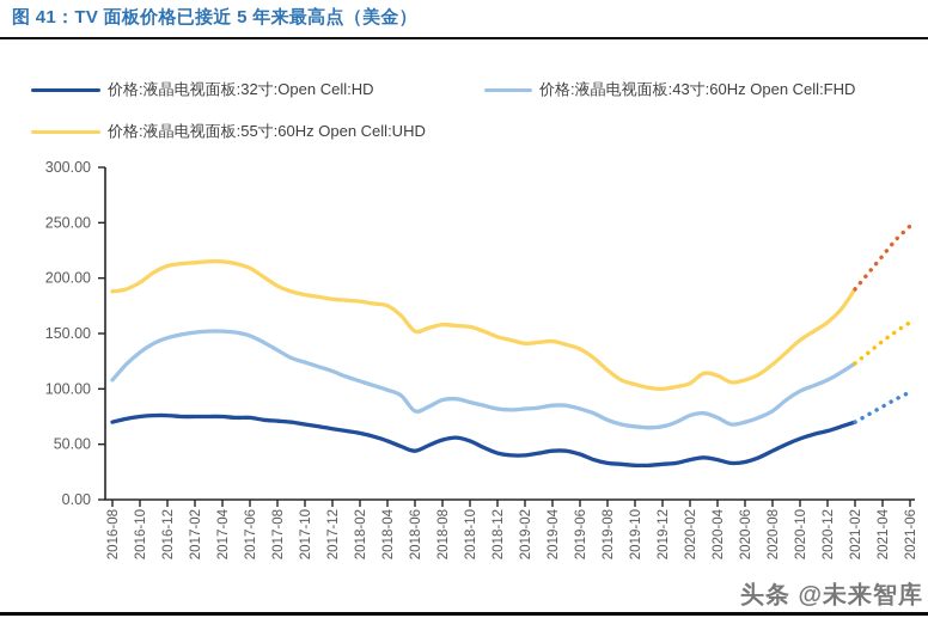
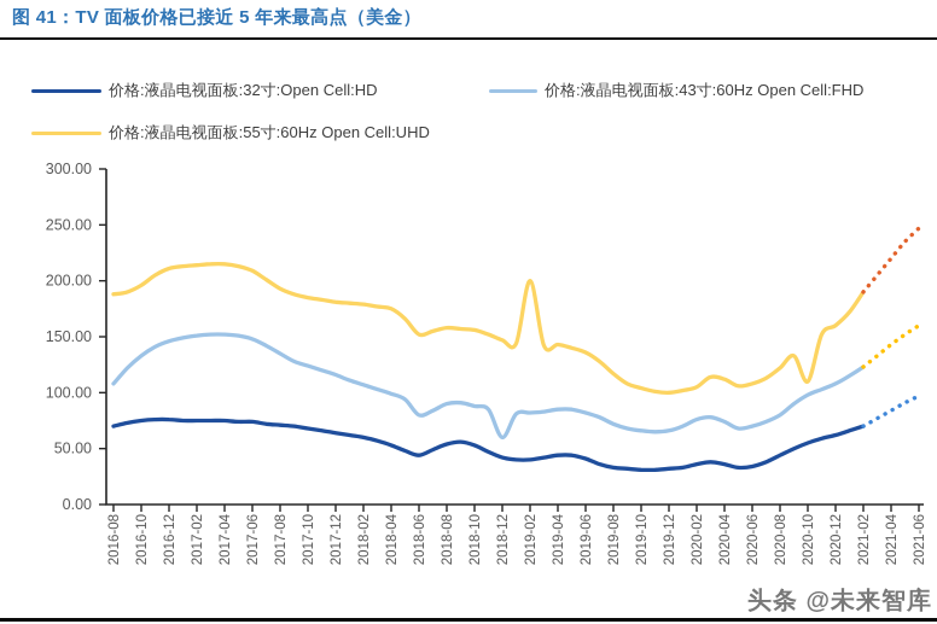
价格:液晶电视面板:43寸:60Hz Open Cell:FHD/2018-12: 80 -> 60
价格:液晶电视面板:55寸:60Hz Open Cell:UHD/2019-02: 140 -> 200
价格:液晶电视面板:55寸:60Hz Open Cell:UHD/2020-10: 140 -> 110
